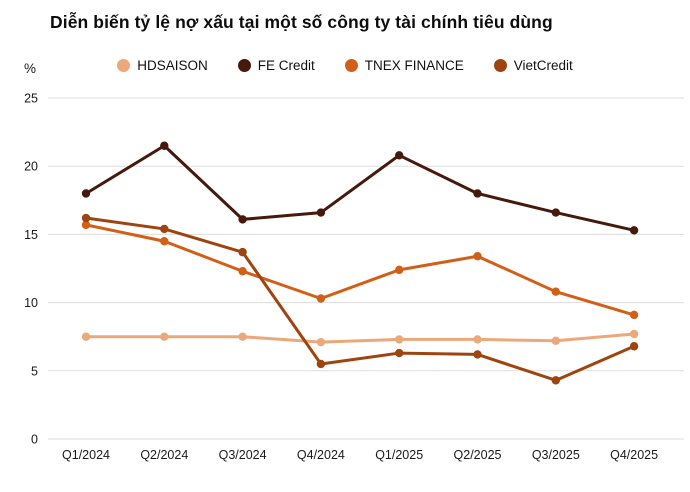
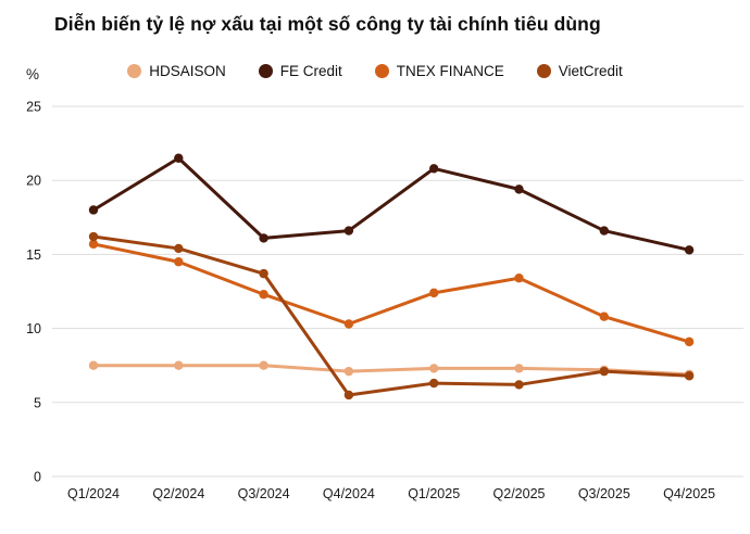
FE Credit/Q2/2025: 18.0 -> 19.4
VietCredit/Q3/2025: 4.3 -> 7.1
HDSAISON/Q4/2025: 7.7 -> 6.9
